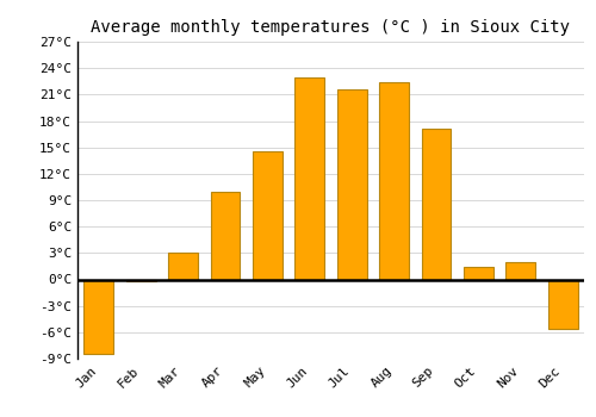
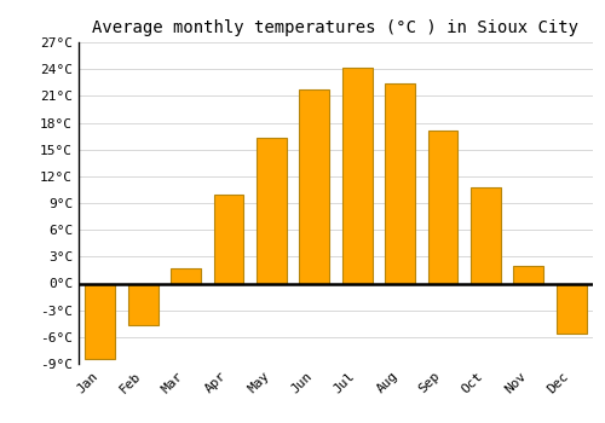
Feb: -0.2°C -> -4.7°C
Mar: 3.0°C -> 1.7°C
May: 14.6°C -> 16.3°C
Jun: 23.0°C -> 21.7°C
Jul: 21.6°C -> 24.1°C
Oct: 1.4°C -> 10.7°C
